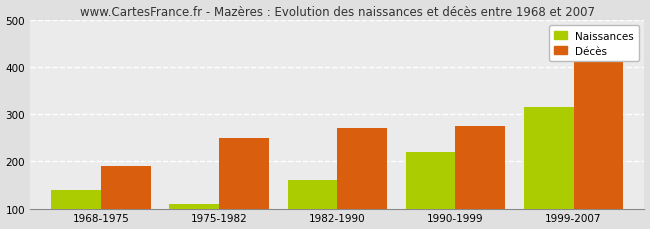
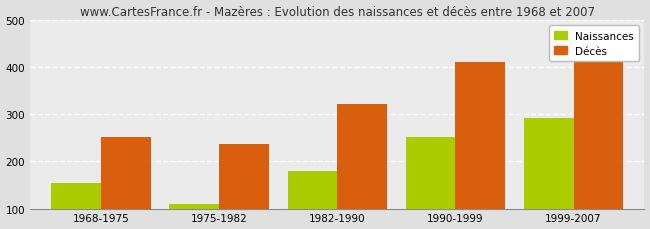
Naissances/1968-1975: 140 -> 155
Décès/1968-1975: 190 -> 252
Décès/1975-1982: 250 -> 238
Naissances/1982-1990: 160 -> 180
Décès/1982-1990: 270 -> 323
Naissances/1990-1999: 220 -> 252
Décès/1990-1999: 275 -> 411
Naissances/1999-2007: 315 -> 293
